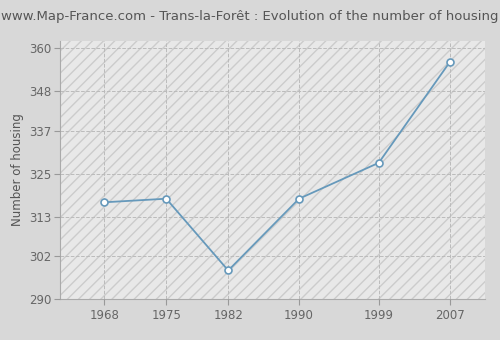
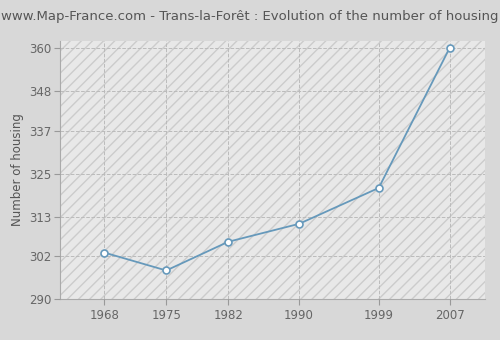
1968: 317 -> 303
1975: 318 -> 298
1982: 298 -> 306
1990: 318 -> 311
1999: 328 -> 321
2007: 356 -> 360
